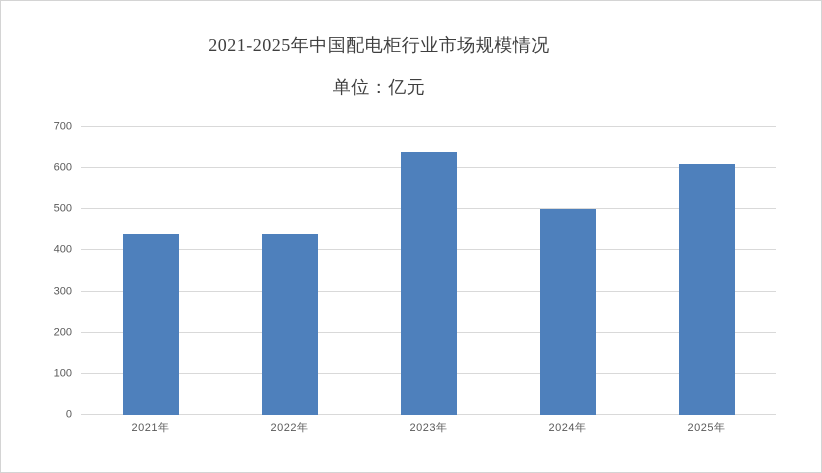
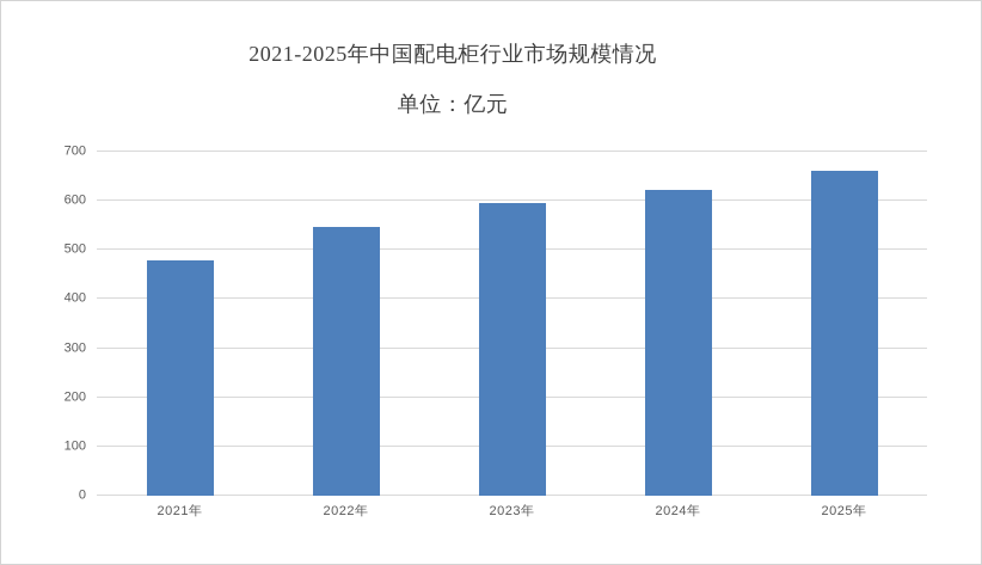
2021年: 440 -> 480
2022年: 440 -> 550
2023年: 640 -> 600
2024年: 500 -> 620
2025年: 610 -> 660
